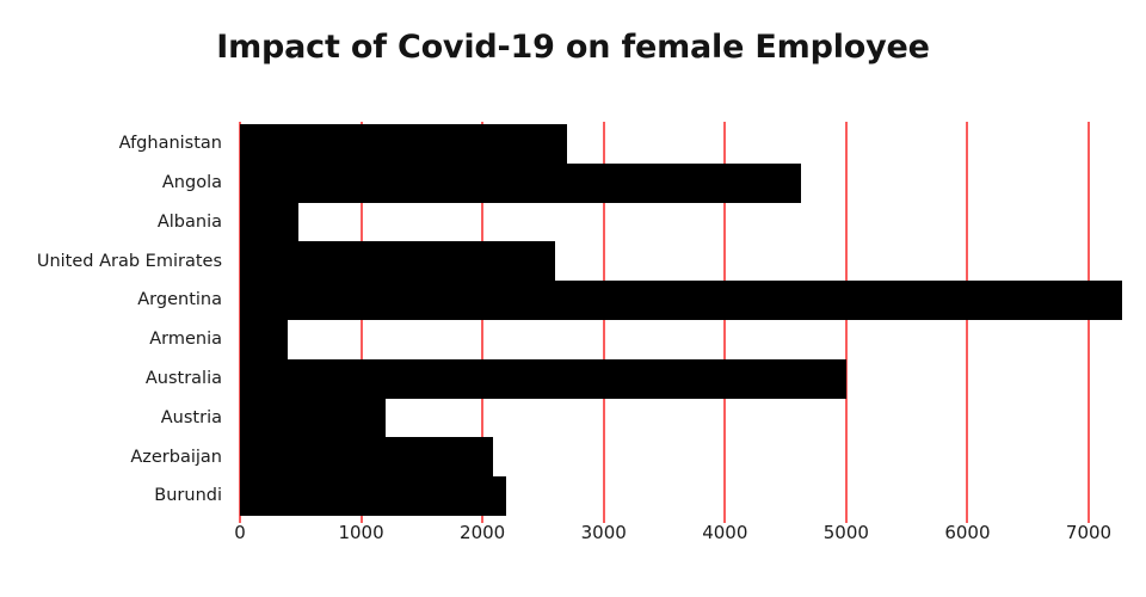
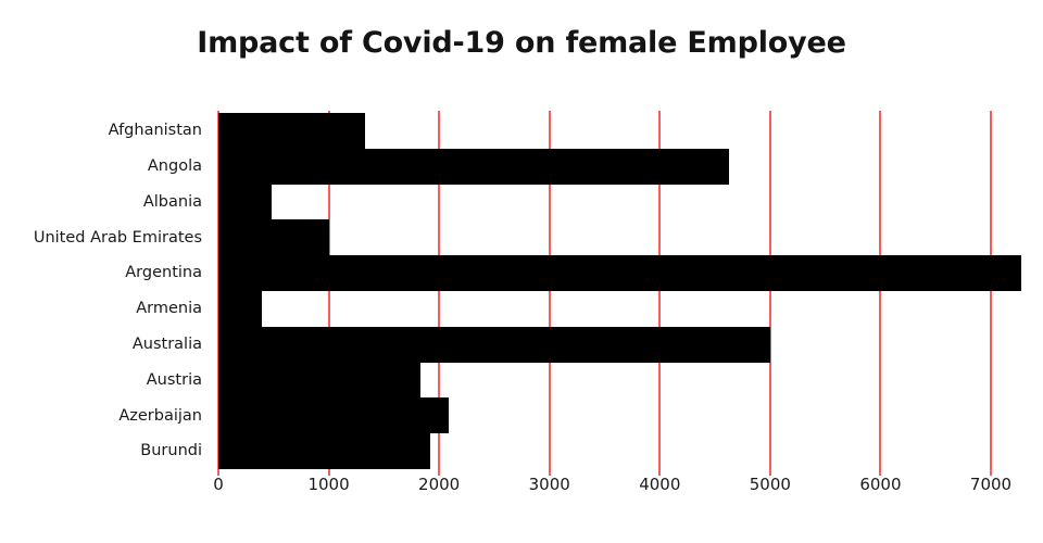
Afghanistan: 2700 -> 1300
United Arab Emirates: 2600 -> 1000
Austria: 1200 -> 1800
Burundi: 2200 -> 1900
